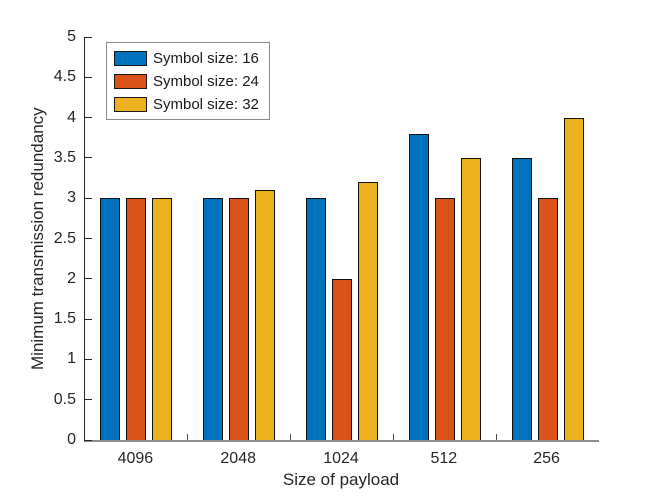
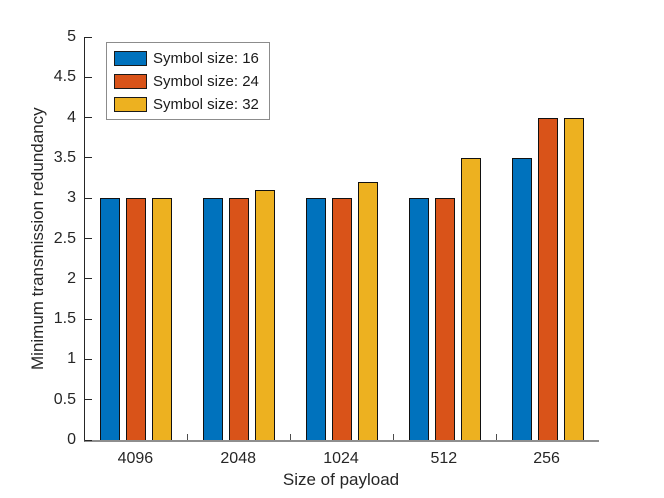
Symbol size: 24/1024: 2 -> 3
Symbol size: 16/512: 3.8 -> 3.0
Symbol size: 24/256: 3 -> 4
